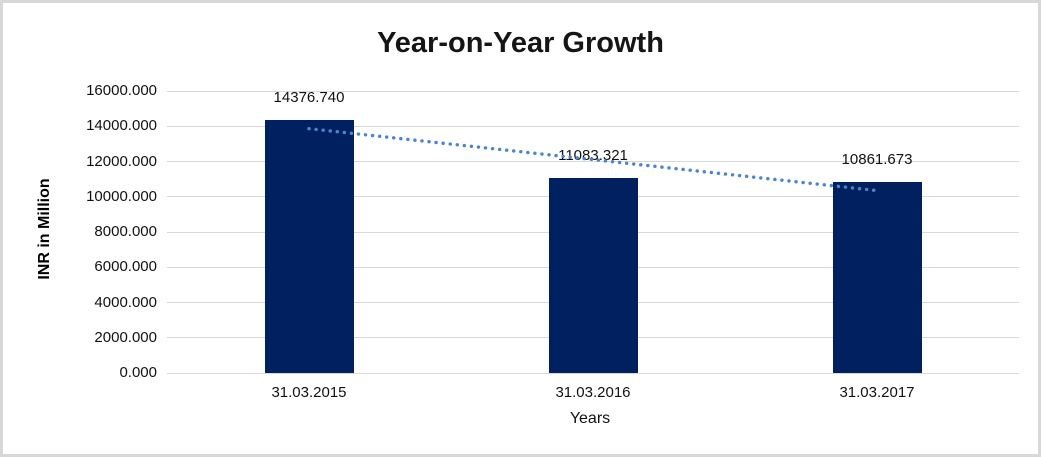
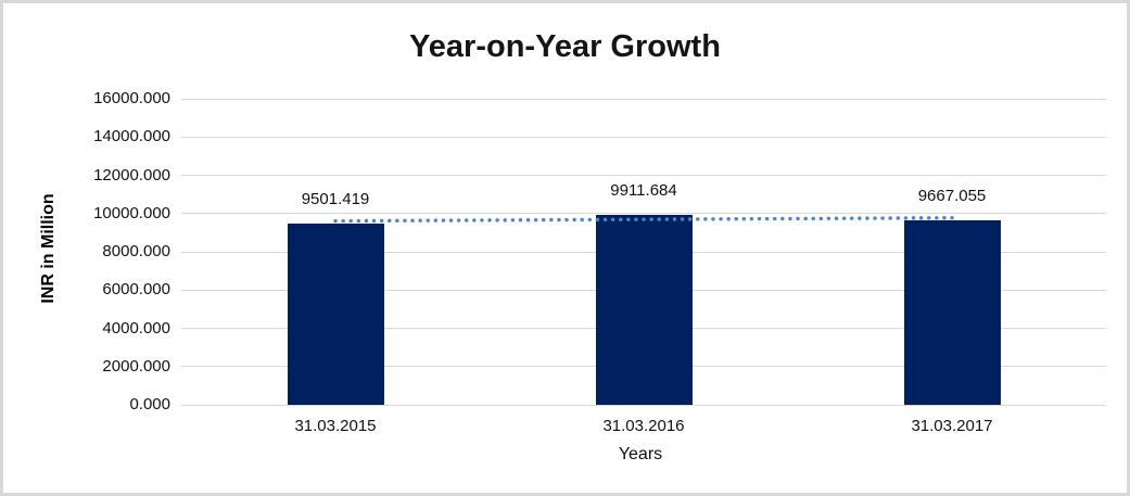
31.03.2015: 14376.740 -> 9501.419
31.03.2016: 11083.321 -> 9911.684
31.03.2017: 10861.673 -> 9667.055
